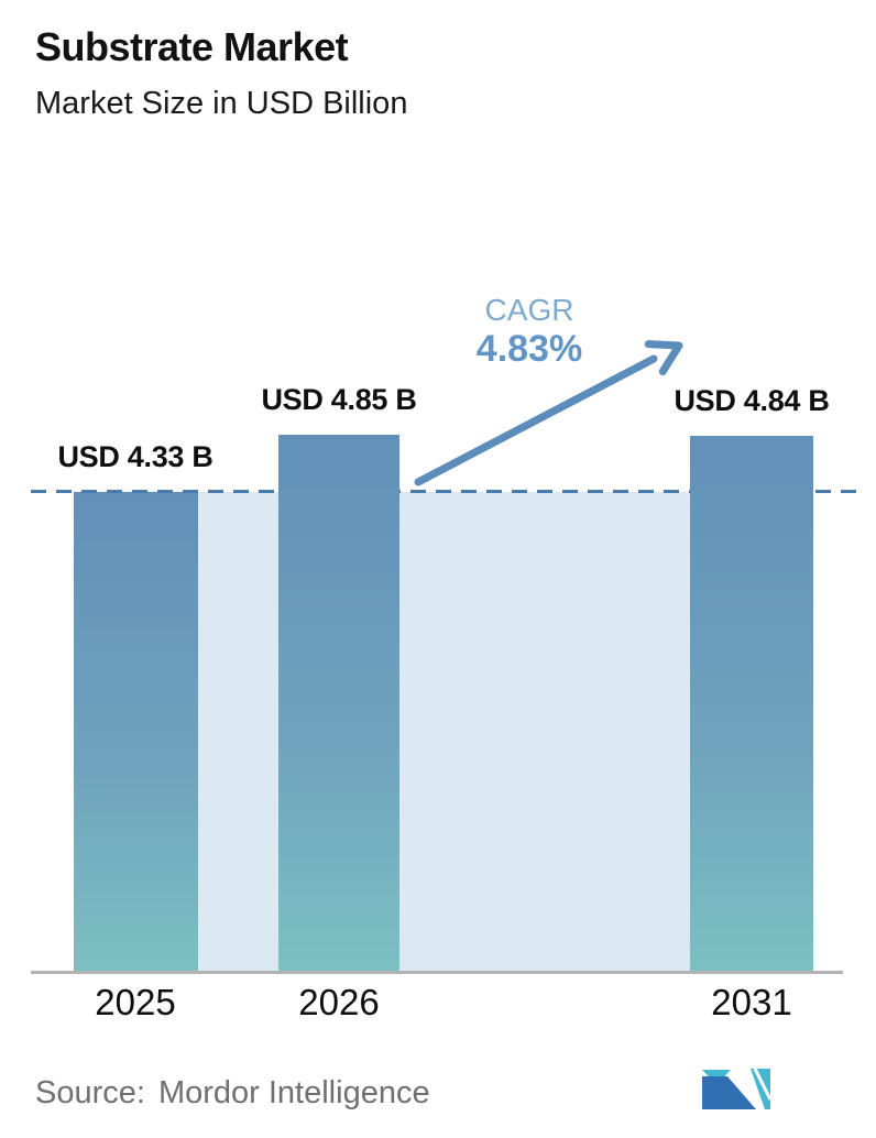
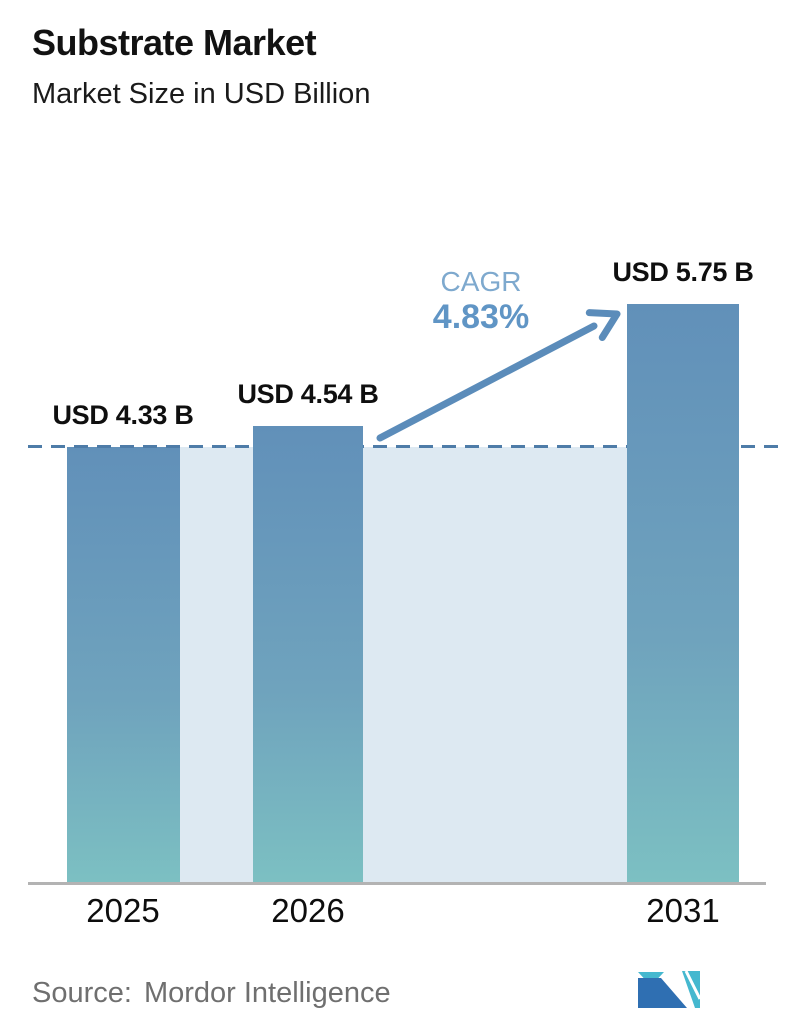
2026: 4.85 -> 4.54
2031: 4.84 -> 5.75
